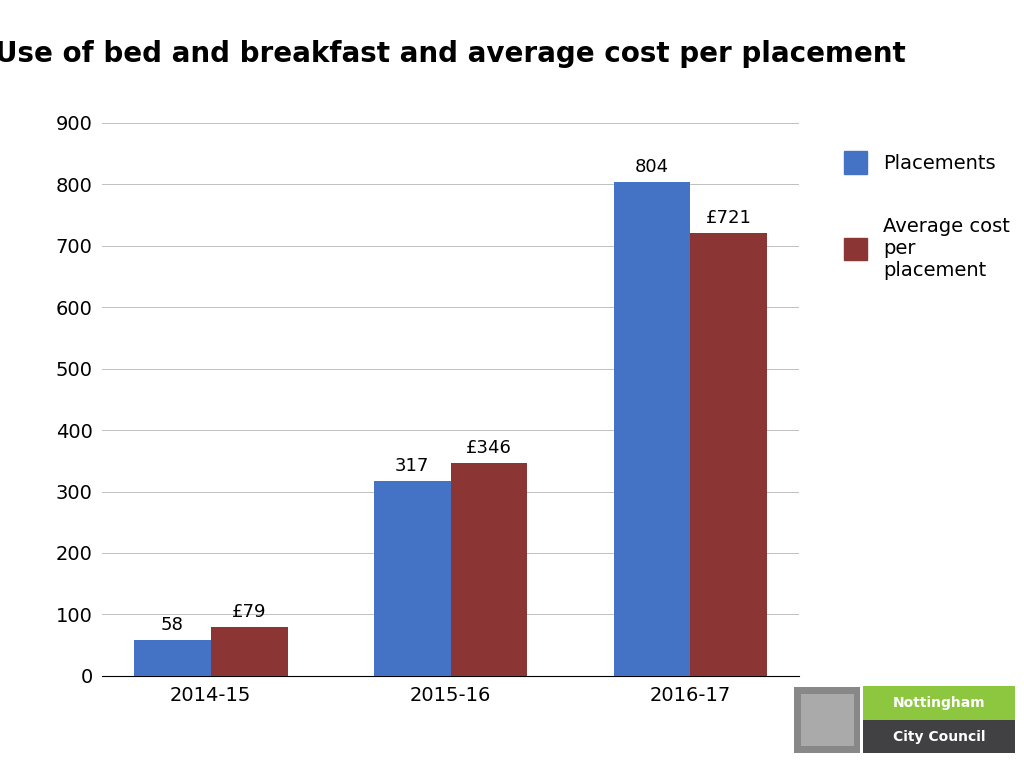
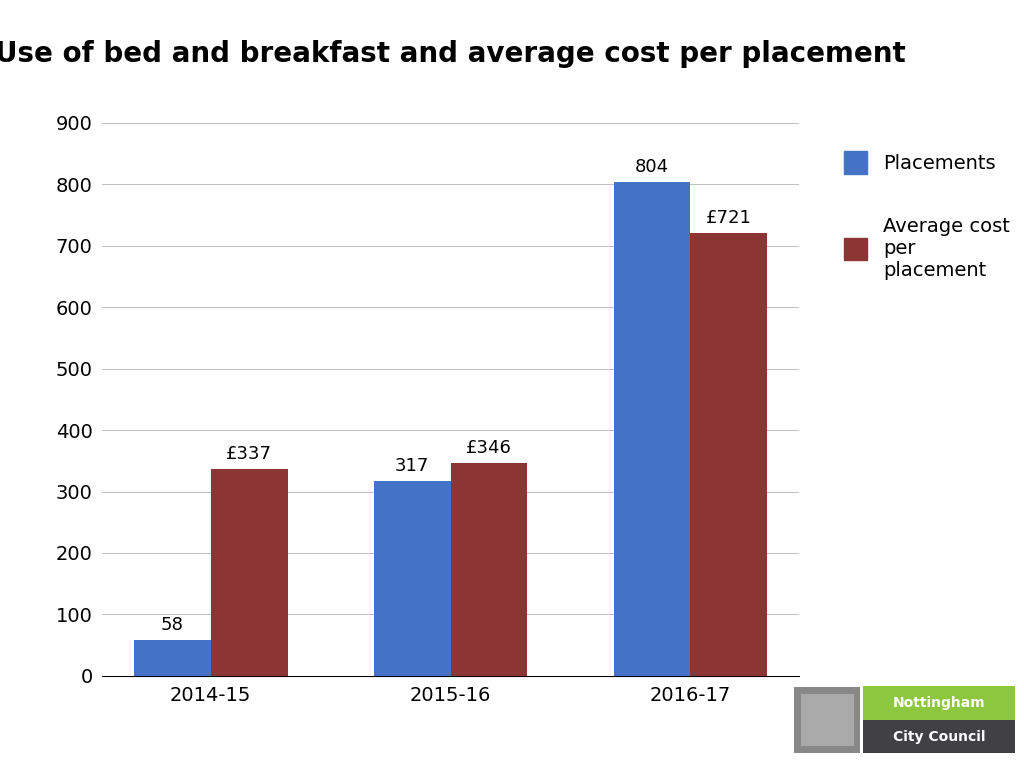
Average cost per placement/2014-15: £79 -> £337
